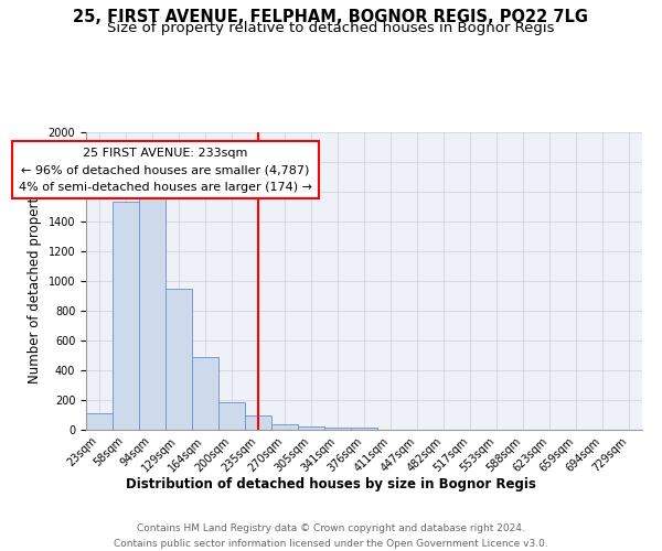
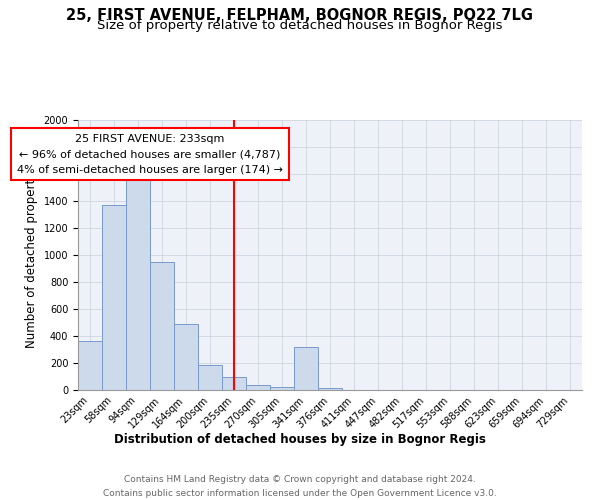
23sqm: 110 -> 360
58sqm: 1540 -> 1370
341sqm: 20 -> 320
